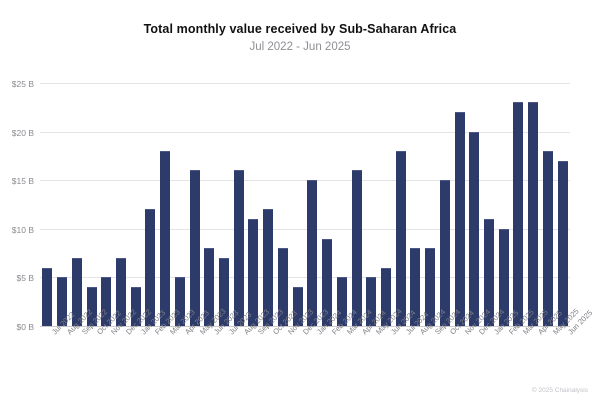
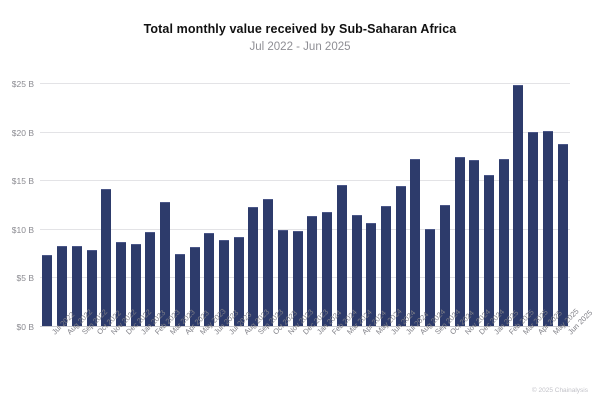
Jul 2022: $6B -> $7B
Aug 2022: $5B -> $8B
Sep 2022: $7B -> $8B
Oct 2022: $4B -> $8B
Nov 2022: $5B -> $14B
Dec 2022: $7B -> $9B
Jan 2023: $4B -> $8B
Feb 2023: $12B -> $10B
Mar 2023: $18B -> $13B
Apr 2023: $5B -> $7B
May 2023: $16B -> $8B
Jun 2023: $8B -> $10B
Jul 2023: $7B -> $9B
Aug 2023: $16B -> $9B
Sep 2023: $11B -> $12B
Oct 2023: $12B -> $13B
Nov 2023: $8B -> $10B
Dec 2023: $4B -> $10B
Jan 2024: $15B -> $11B
Feb 2024: $9B -> $12B
Mar 2024: $5B -> $14B
Apr 2024: $16B -> $11B
May 2024: $5B -> $11B
Jun 2024: $6B -> $12B
Jul 2024: $18B -> $14B
Aug 2024: $8B -> $17B
Sep 2024: $8B -> $10B
Oct 2024: $15B -> $12B
Nov 2024: $22B -> $17B
Dec 2024: $20B -> $17B
Jan 2025: $11B -> $16B
Feb 2025: $10B -> $17B
Mar 2025: $23B -> $25B
Apr 2025: $23B -> $20B
May 2025: $18B -> $20B
Jun 2025: $17B -> $19B
